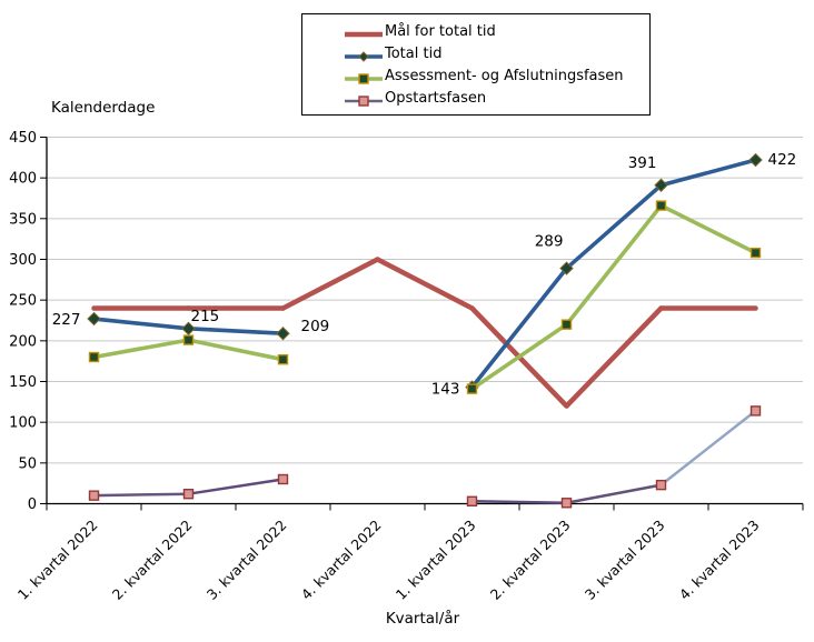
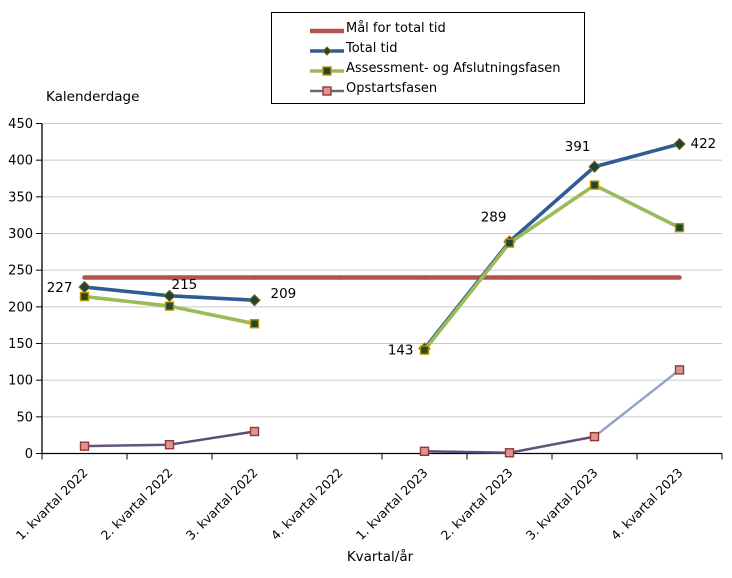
Assessment- og Afslutningsfasen/1. kvartal 2022: 180 -> 210
Mål for total tid/4. kvartal 2022: 300 -> 240
Mål for total tid/2. kvartal 2023: 120 -> 240
Assessment- og Afslutningsfasen/2. kvartal 2023: 220 -> 290
